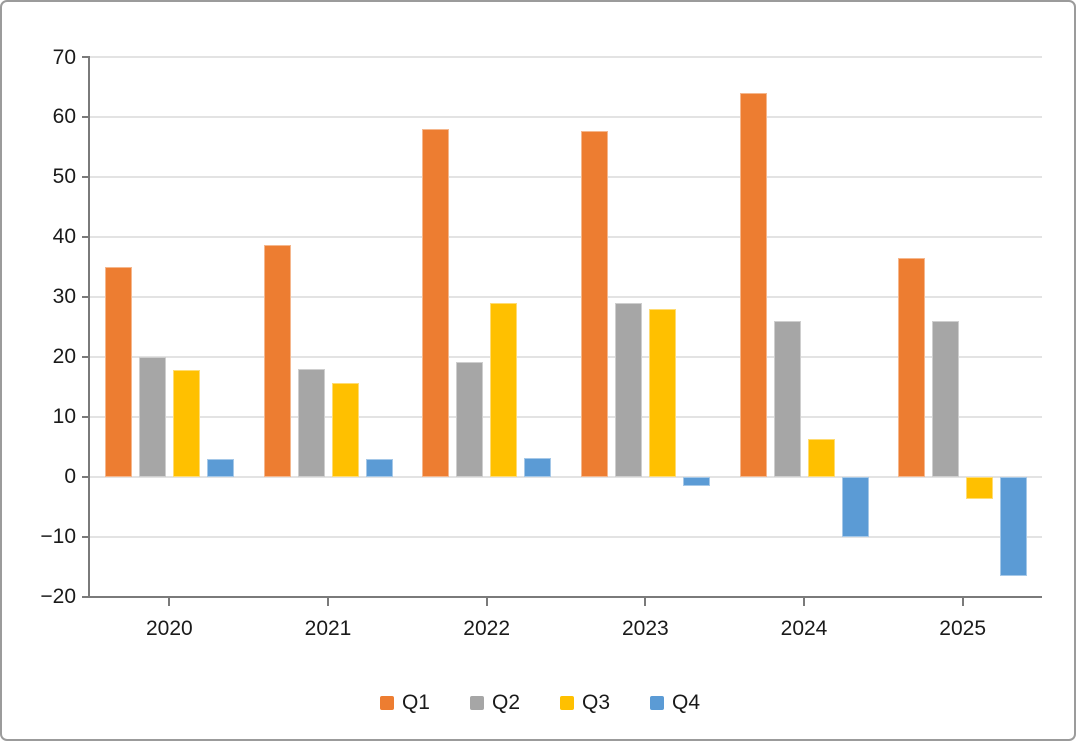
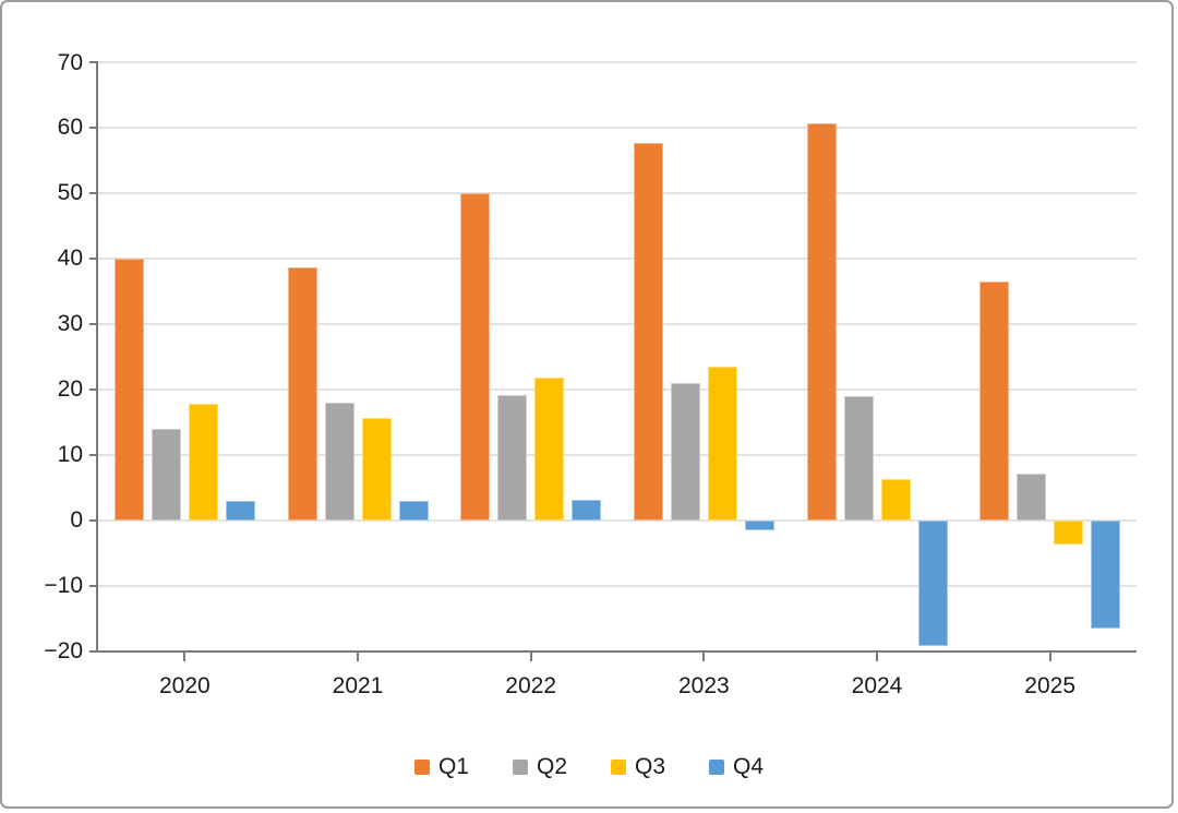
Q1/2020: 35 -> 40
Q2/2020: 20 -> 14
Q1/2022: 58 -> 50
Q3/2022: 29 -> 22
Q2/2023: 29 -> 21
Q3/2023: 28 -> 23
Q1/2024: 64 -> 61
Q2/2024: 26 -> 19
Q4/2024: -10 -> -19
Q2/2025: 26 -> 7
